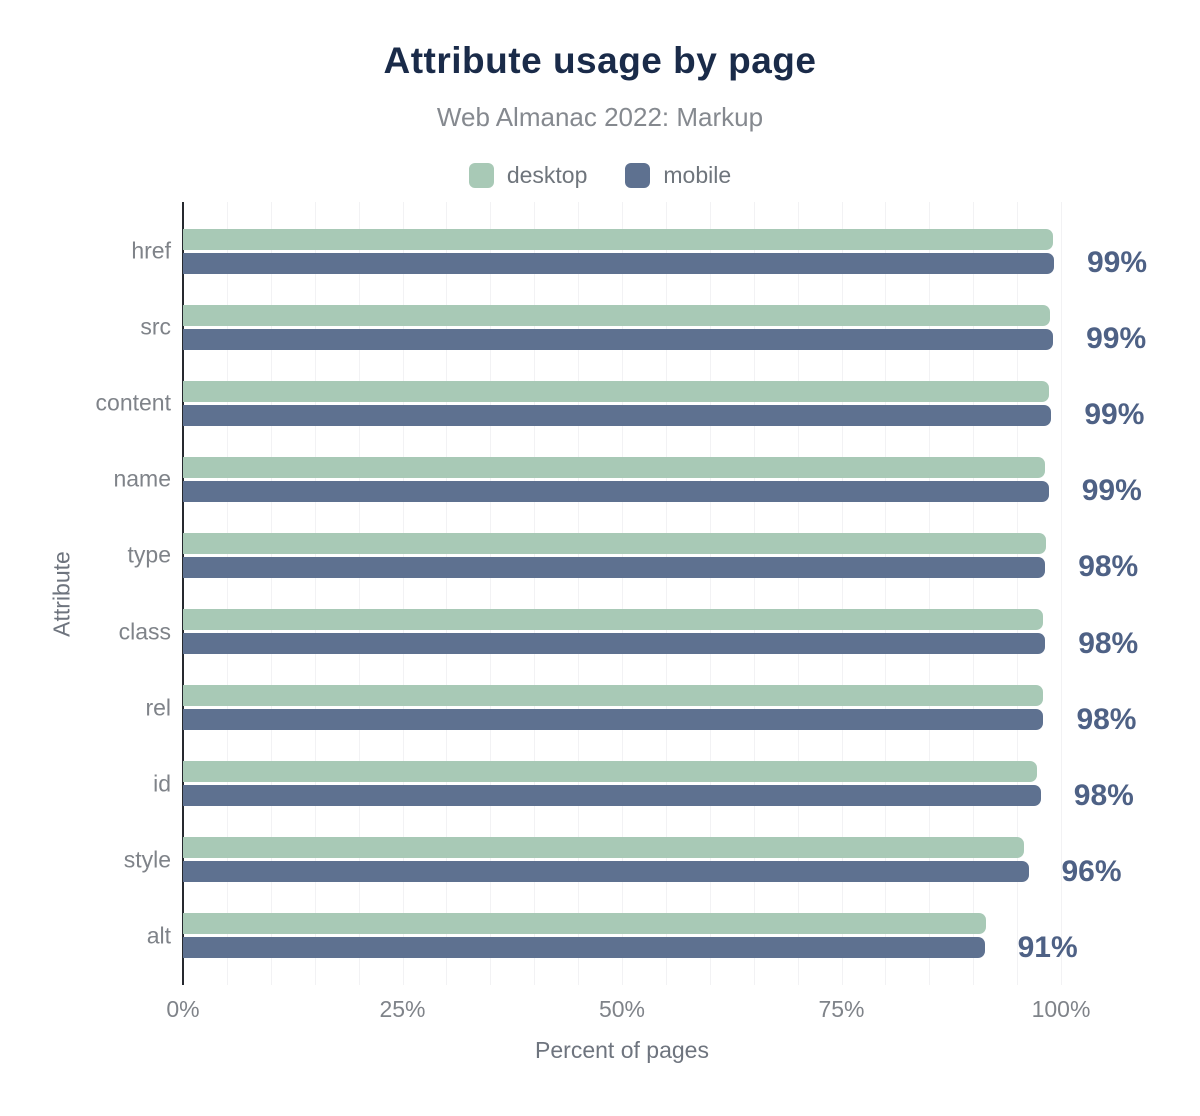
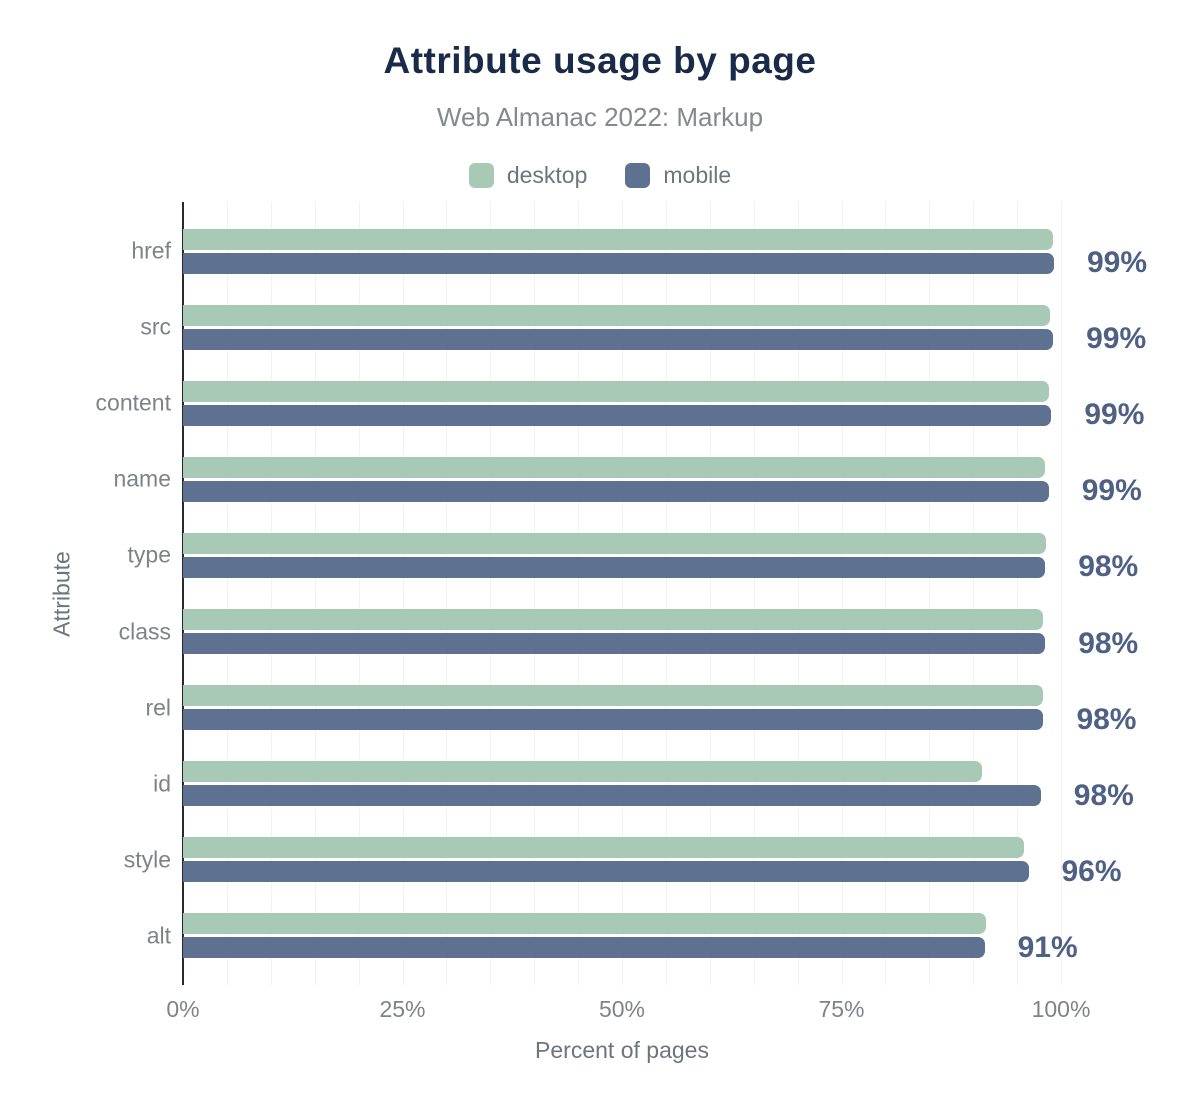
desktop/id: 97% -> 91%
